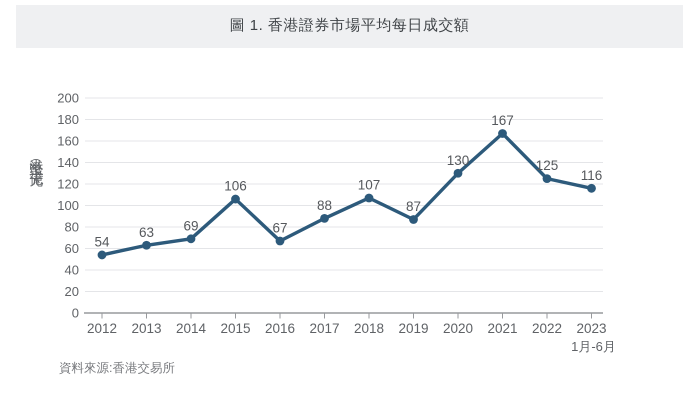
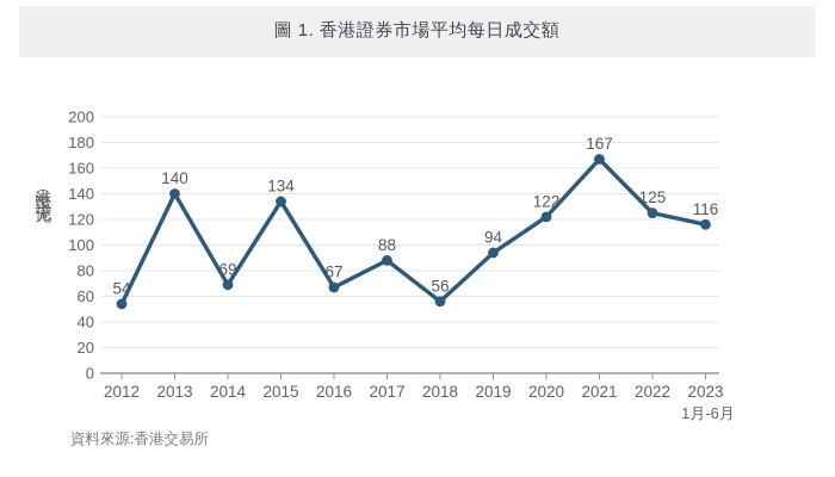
2013: 63 -> 140
2015: 106 -> 134
2018: 107 -> 56
2019: 87 -> 94
2020: 130 -> 122
